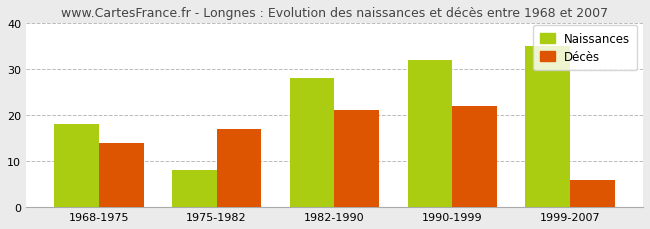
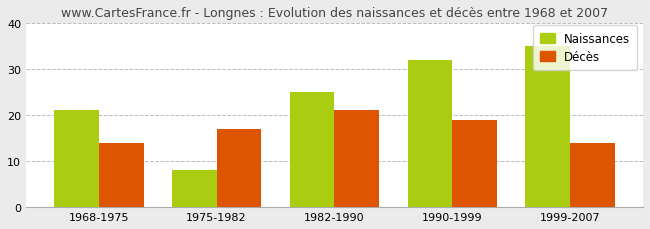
Naissances/1968-1975: 18 -> 21
Naissances/1982-1990: 28 -> 25
Décès/1990-1999: 22 -> 19
Décès/1999-2007: 6 -> 14
